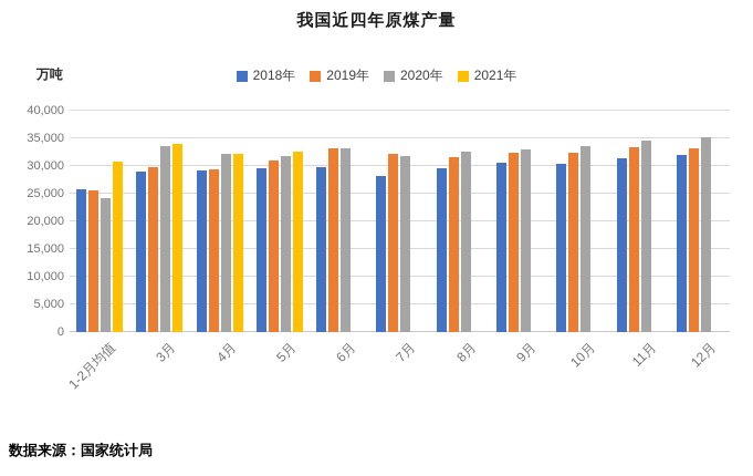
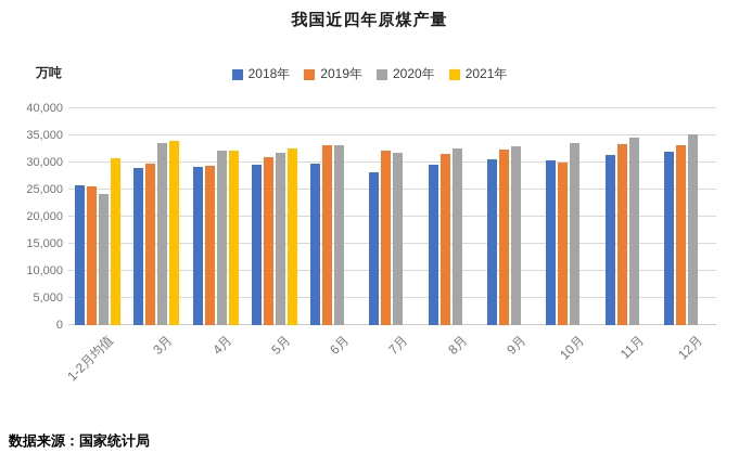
2019年/10月: 32000 -> 30000
